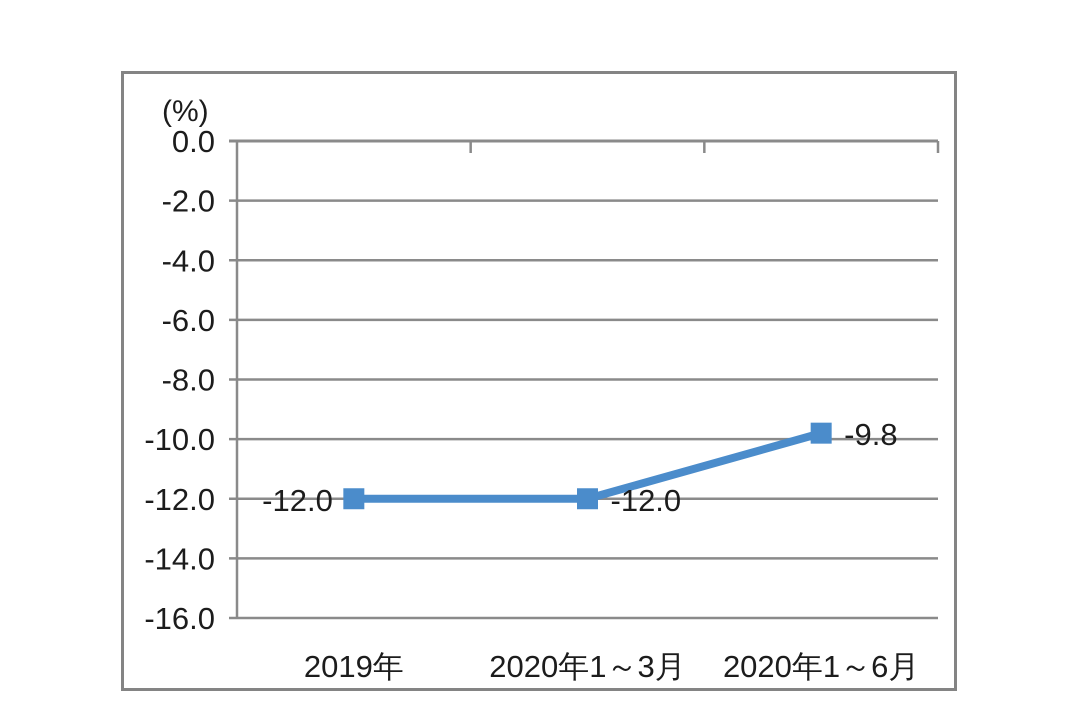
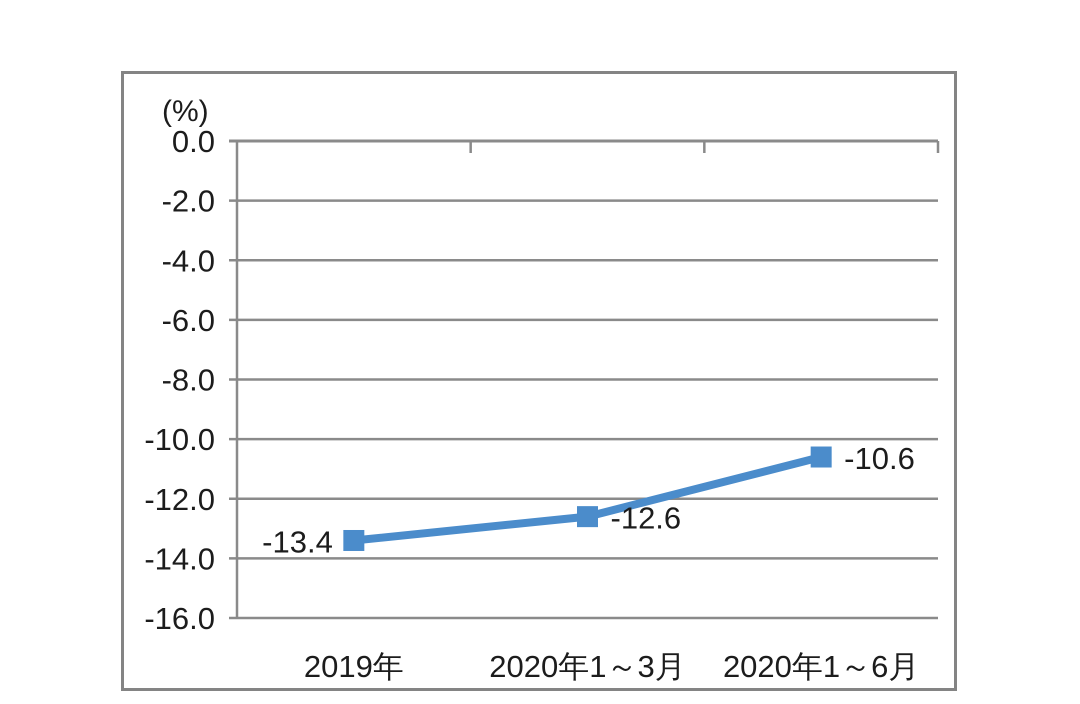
2019年: -12.0 -> -13.4
2020年1～3月: -12.0 -> -12.6
2020年1～6月: -9.8 -> -10.6
